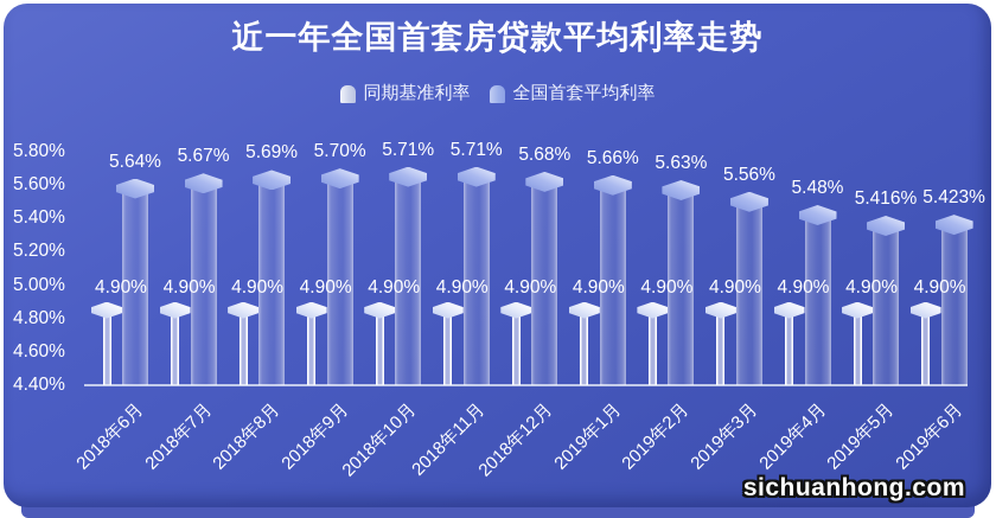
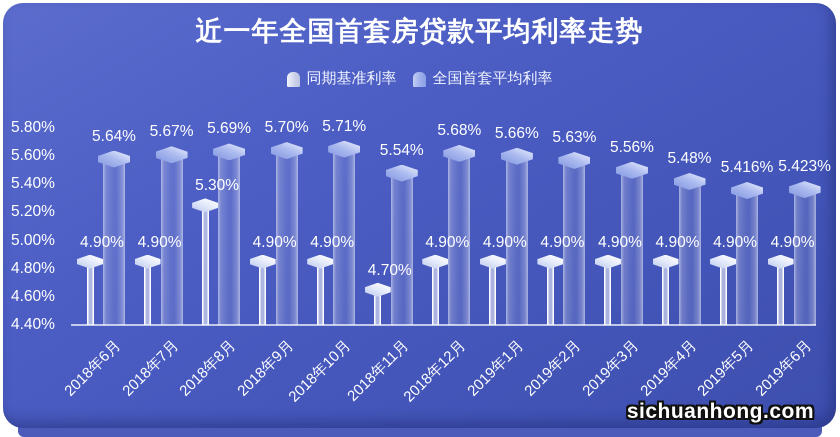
同期基准利率/2018年8月: 4.90% -> 5.30%
同期基准利率/2018年11月: 4.90% -> 4.70%
全国首套平均利率/2018年11月: 5.71% -> 5.54%
